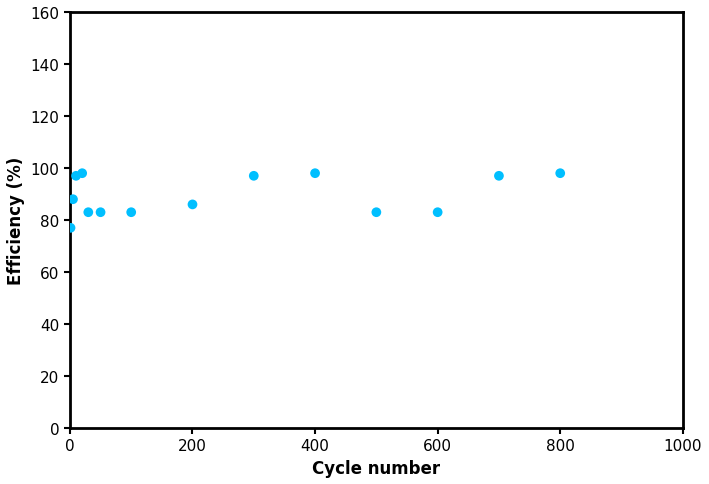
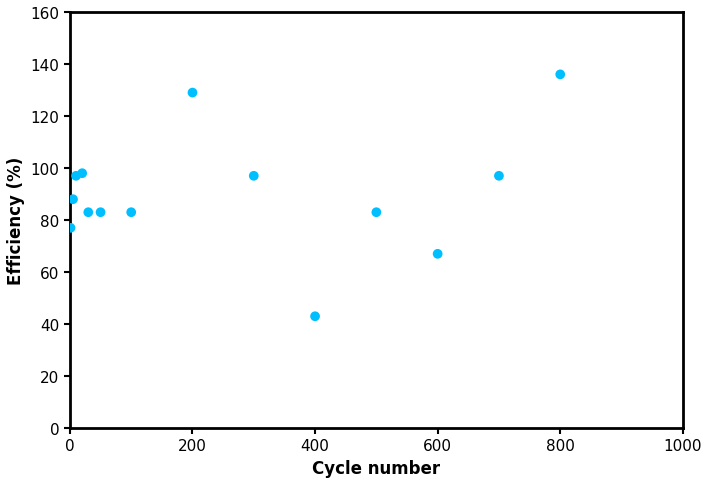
200: 86 -> 129
400: 98 -> 43
600: 83 -> 67
800: 98 -> 136
